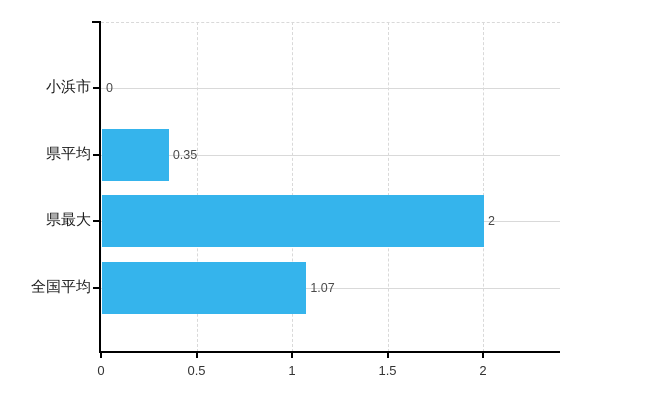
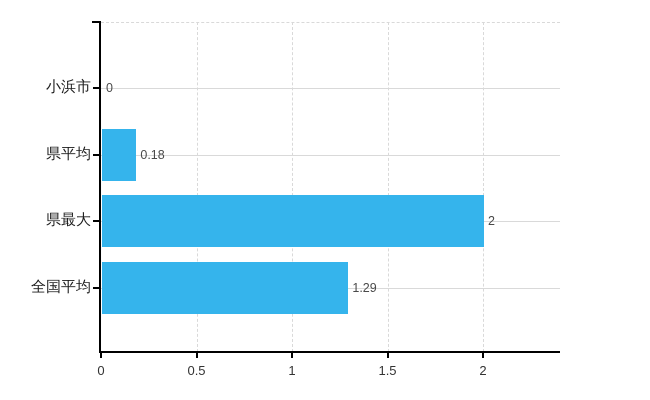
県平均: 0.35 -> 0.18
全国平均: 1.07 -> 1.29
